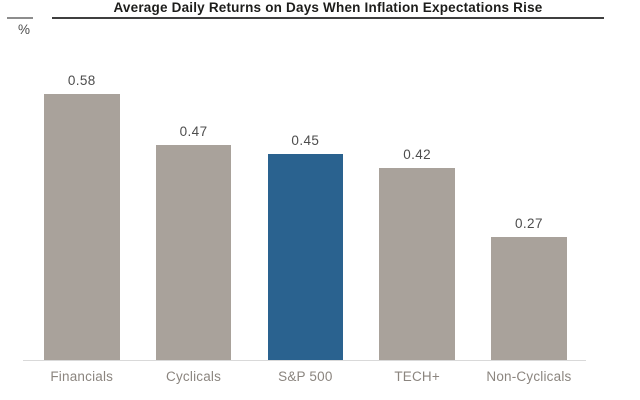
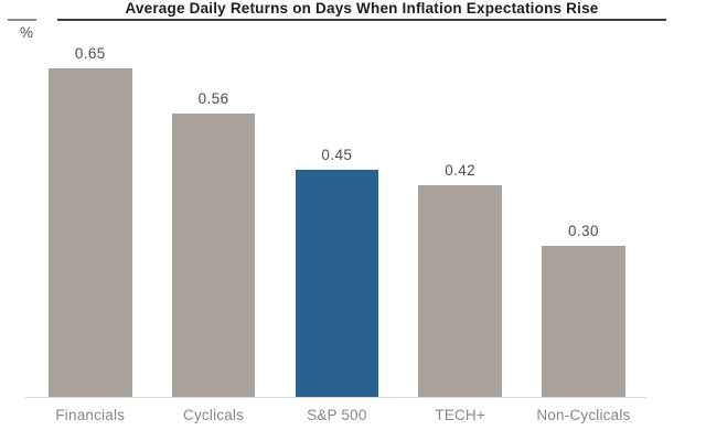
Financials: 0.58 -> 0.65
Cyclicals: 0.47 -> 0.56
Non-Cyclicals: 0.27 -> 0.30
